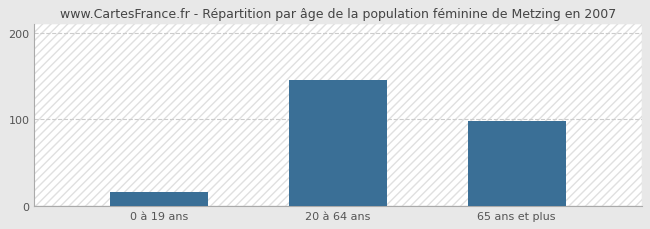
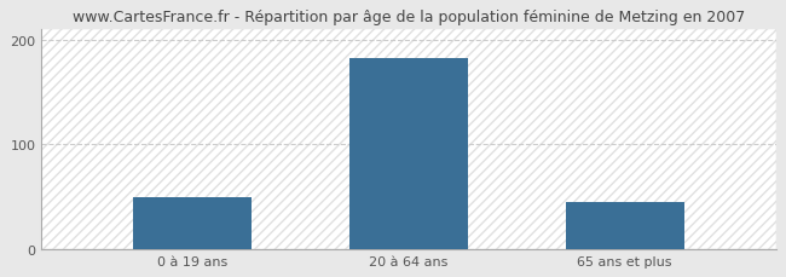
0 à 19 ans: 16 -> 50
20 à 64 ans: 146 -> 183
65 ans et plus: 98 -> 45
